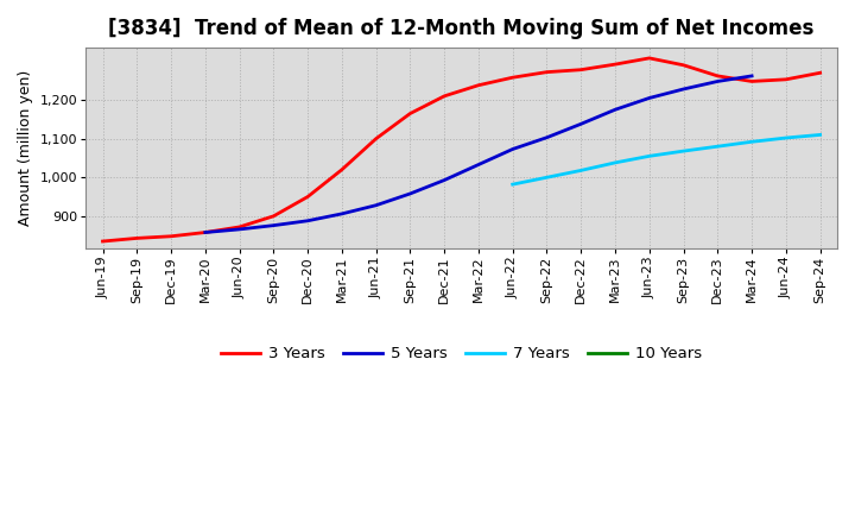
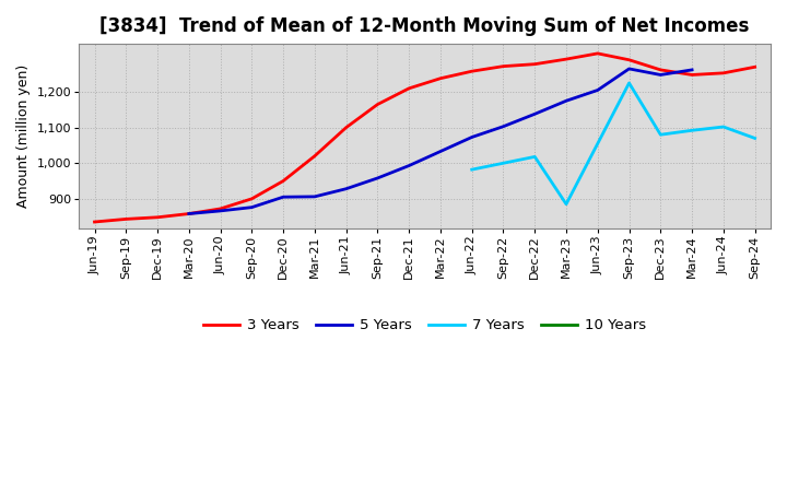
5 Years/Dec-20: 888 -> 905
7 Years/Mar-23: 1,038 -> 885
5 Years/Sep-23: 1,228 -> 1,265
7 Years/Sep-23: 1,068 -> 1,225
7 Years/Sep-24: 1,110 -> 1,070
